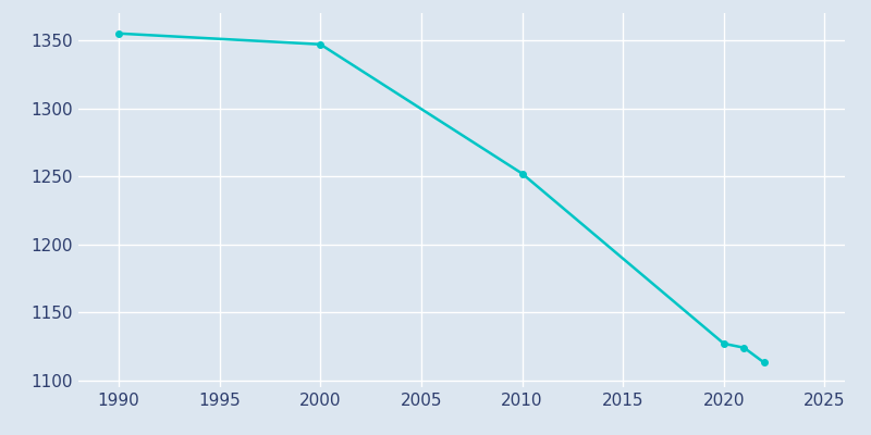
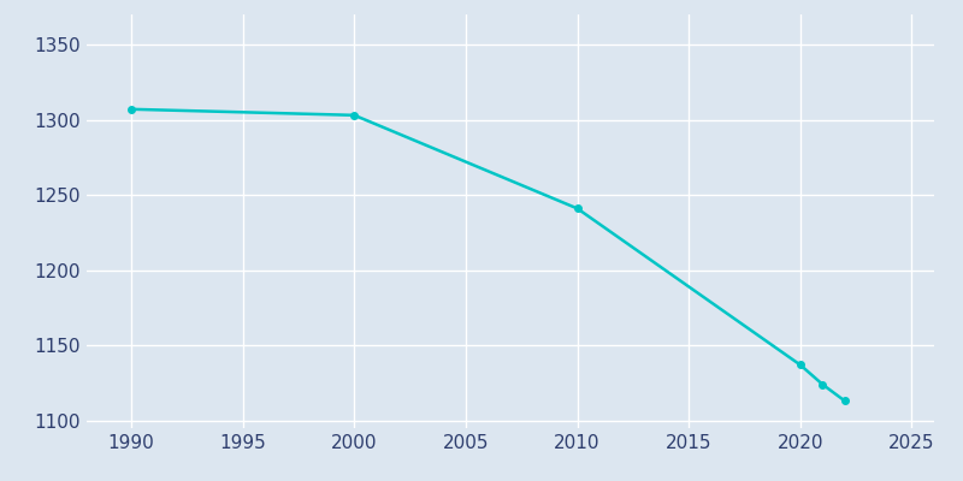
1990: 1355 -> 1307
2000: 1347 -> 1303
2010: 1252 -> 1241
2020: 1127 -> 1137
